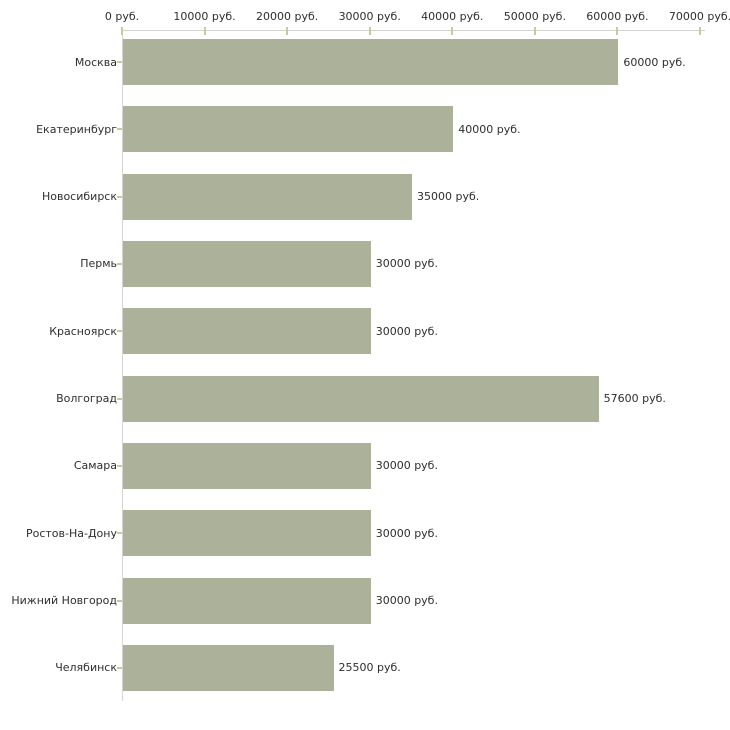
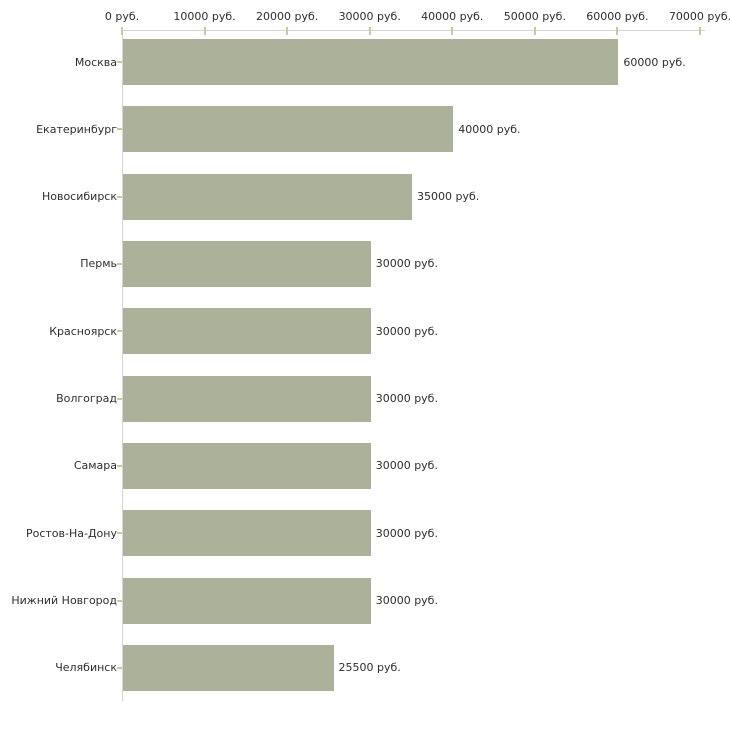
Волгоград: 57600 -> 30000
